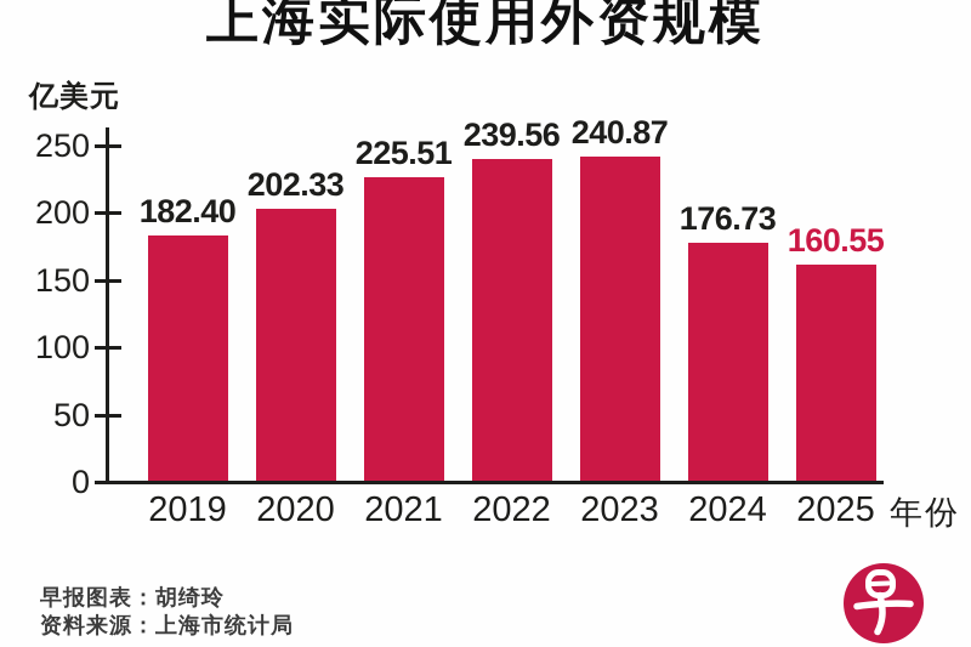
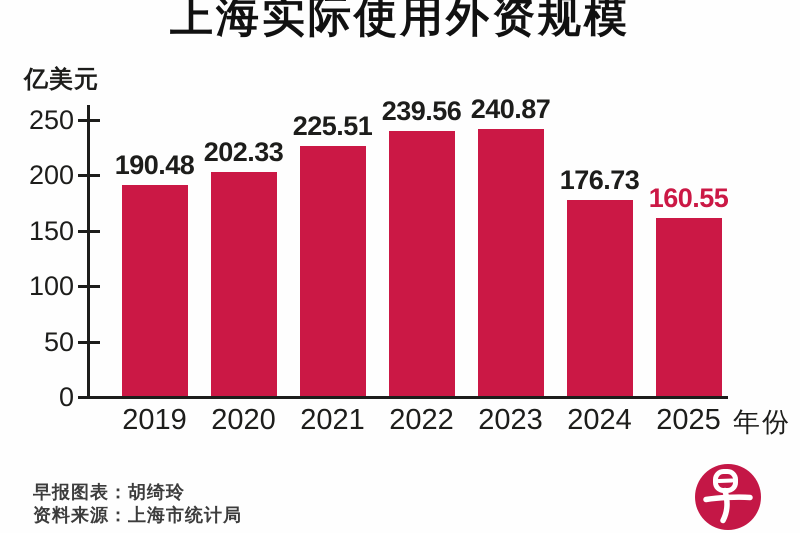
2019: 182.40 -> 190.48
